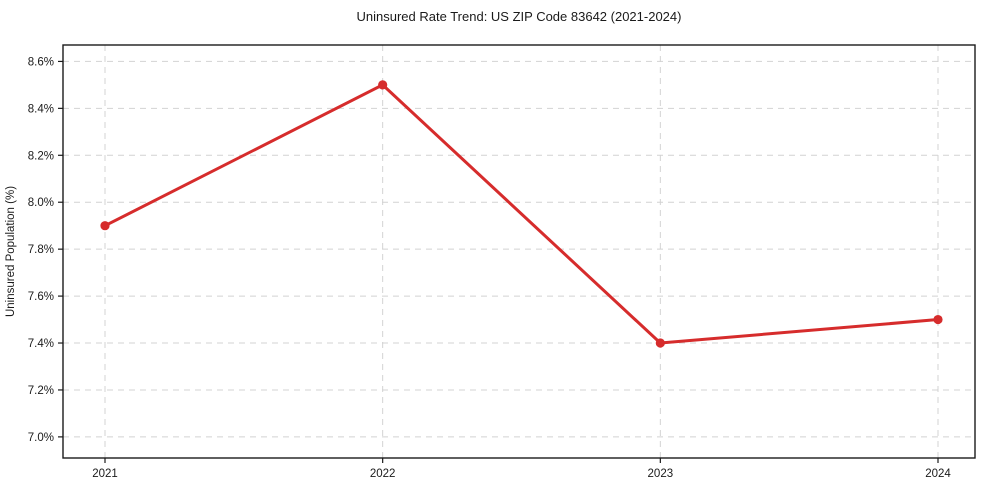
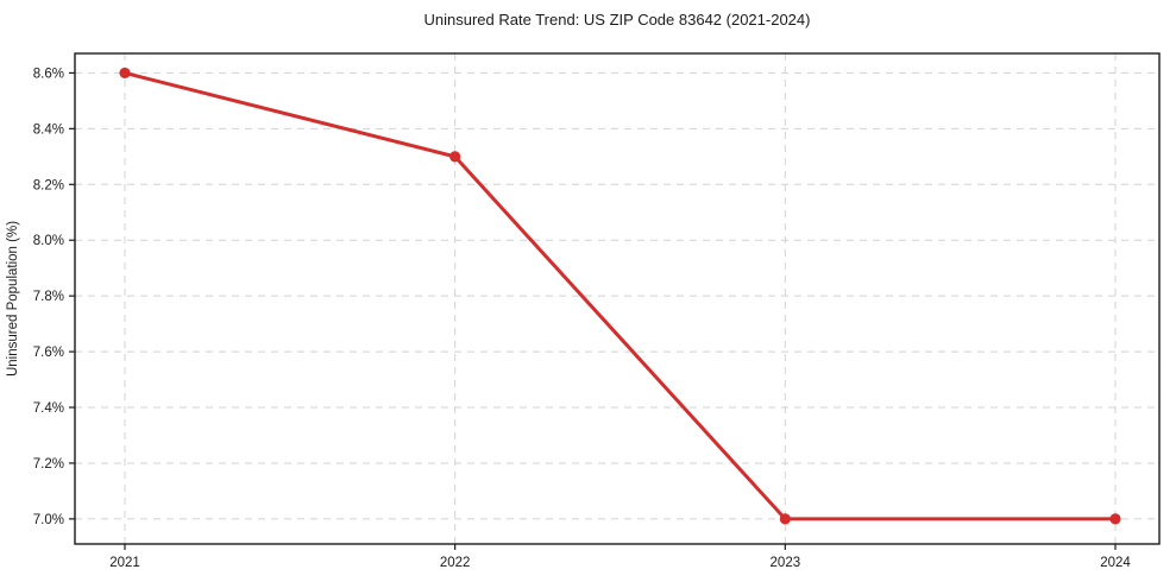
2021: 7.9% -> 8.6%
2022: 8.5% -> 8.3%
2023: 7.4% -> 7.0%
2024: 7.5% -> 7.0%
